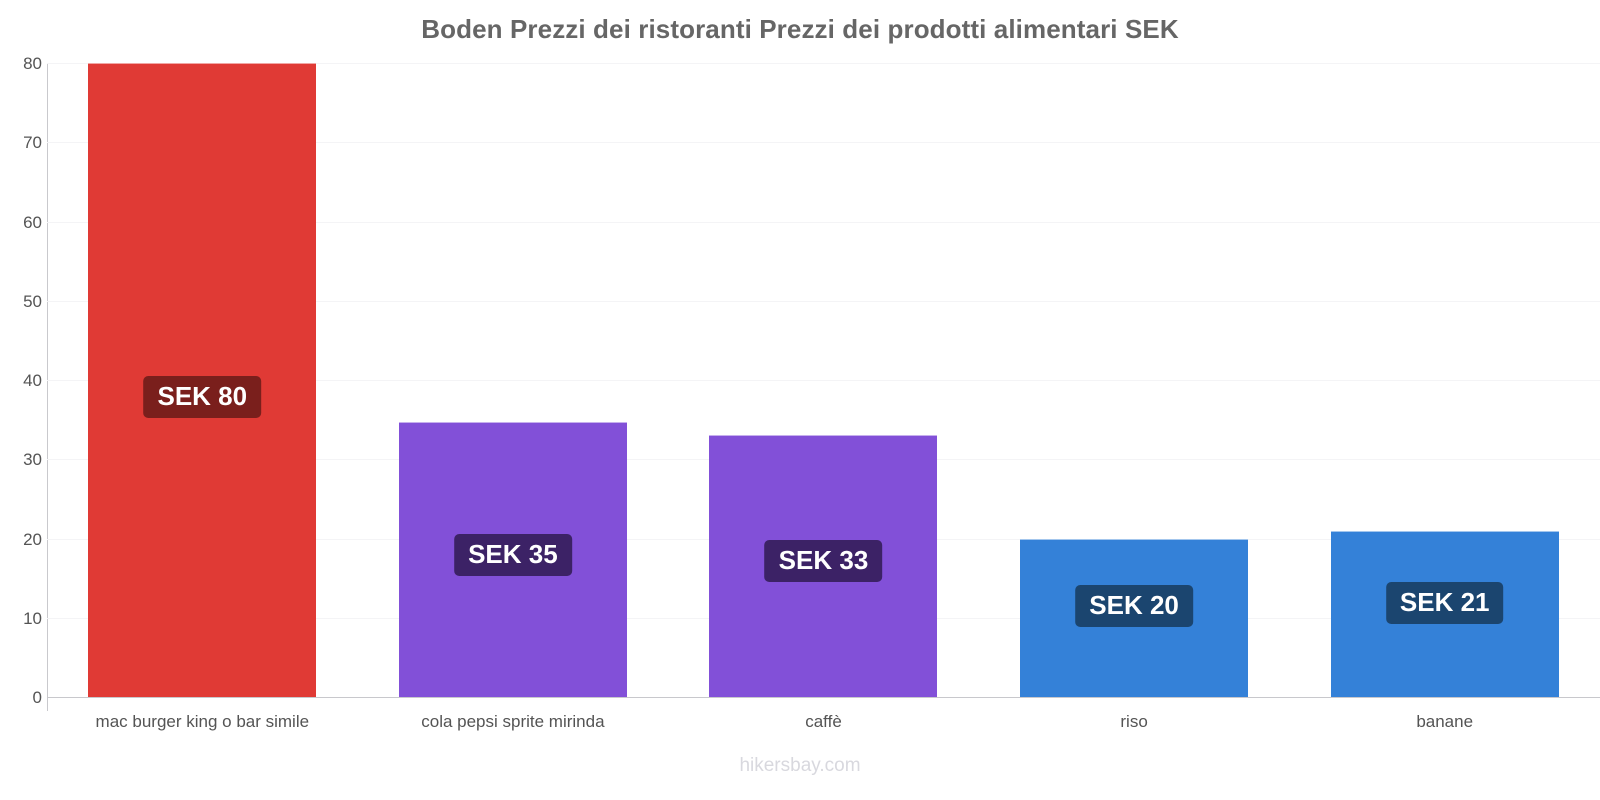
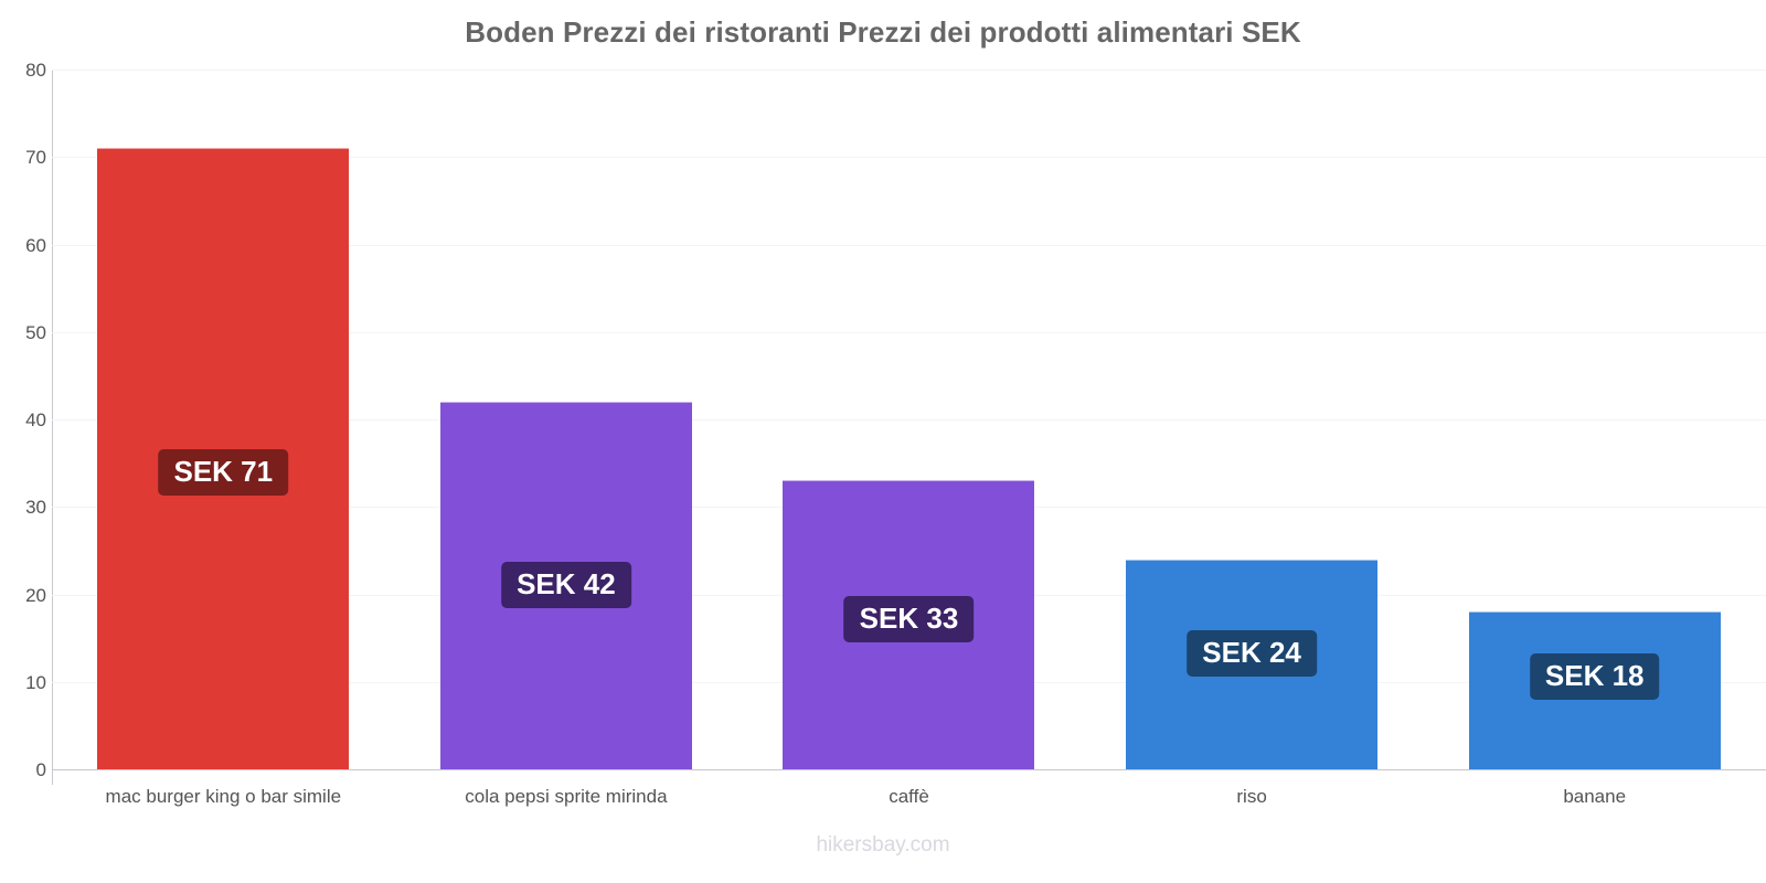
mac burger king o bar simile: 80 -> 71
cola pepsi sprite mirinda: 35 -> 42
riso: 20 -> 24
banane: 21 -> 18
